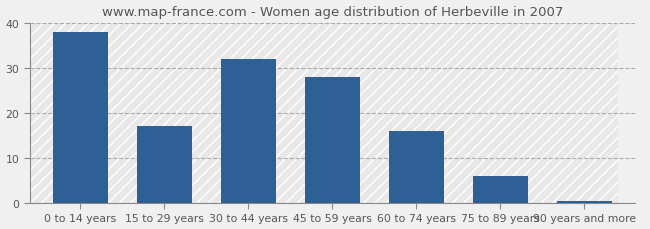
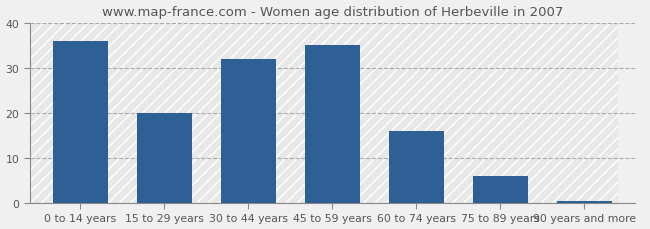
0 to 14 years: 38.0 -> 36.0
15 to 29 years: 17.0 -> 20.0
45 to 59 years: 28.0 -> 35.0
